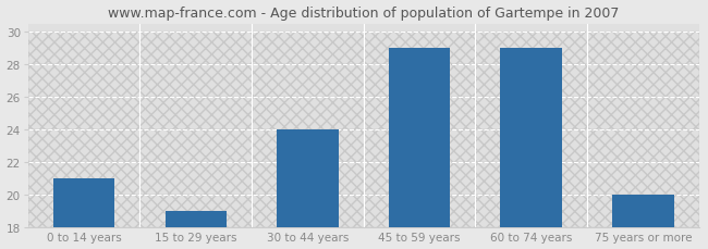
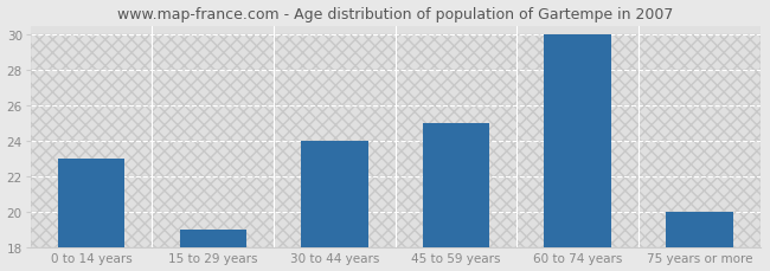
0 to 14 years: 21 -> 23
45 to 59 years: 29 -> 25
60 to 74 years: 29 -> 30
